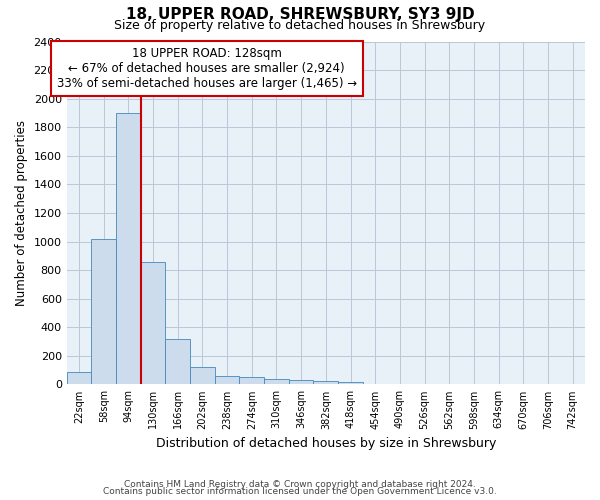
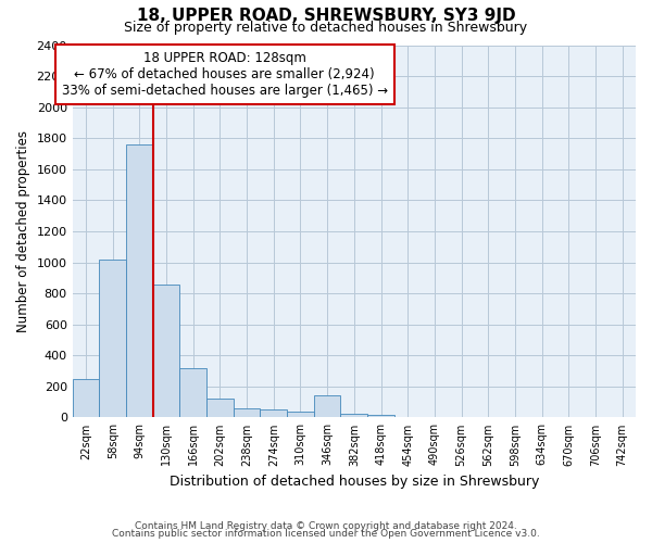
22sqm: 90 -> 250
94sqm: 1900 -> 1760
346sqm: 30 -> 140
